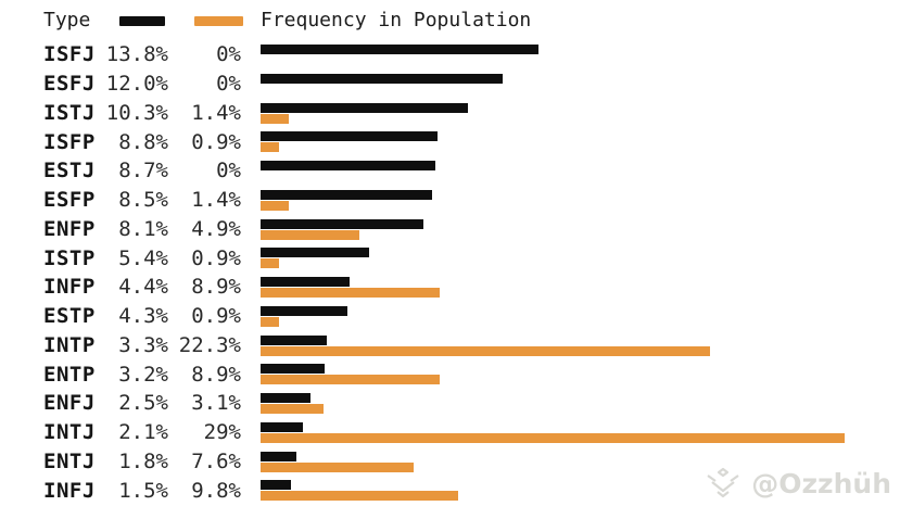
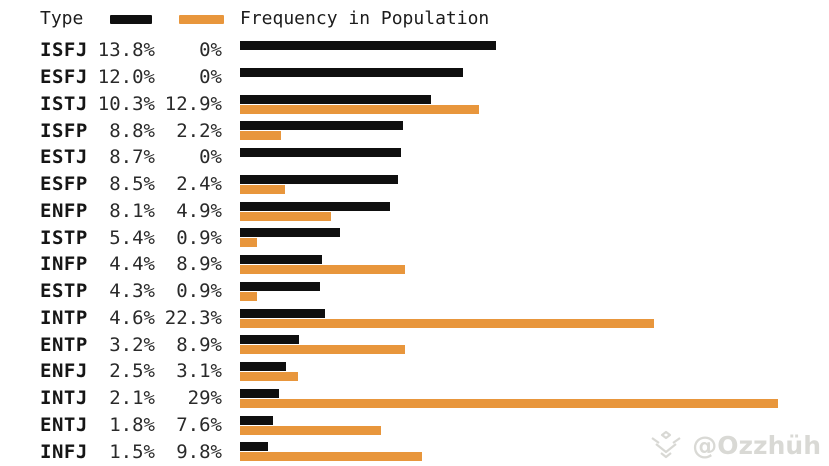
Frequency in Population/ISTJ: 1.4% -> 12.9%
Frequency in Population/ISFP: 0.9% -> 2.2%
Frequency in Population/ESFP: 1.4% -> 2.4%
Type/INTP: 3.3% -> 4.6%
